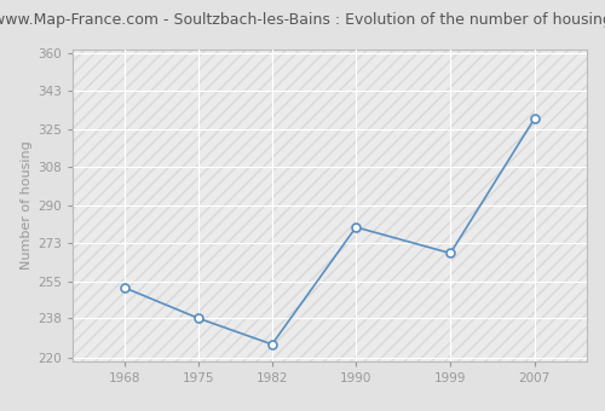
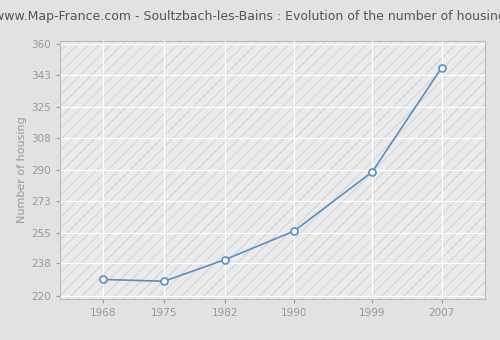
1968: 252 -> 229
1975: 238 -> 228
1982: 226 -> 240
1990: 280 -> 256
1999: 268 -> 289
2007: 330 -> 347
